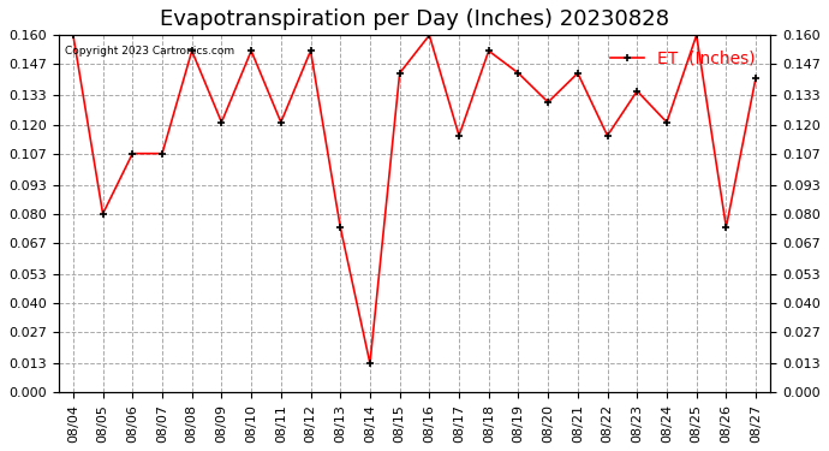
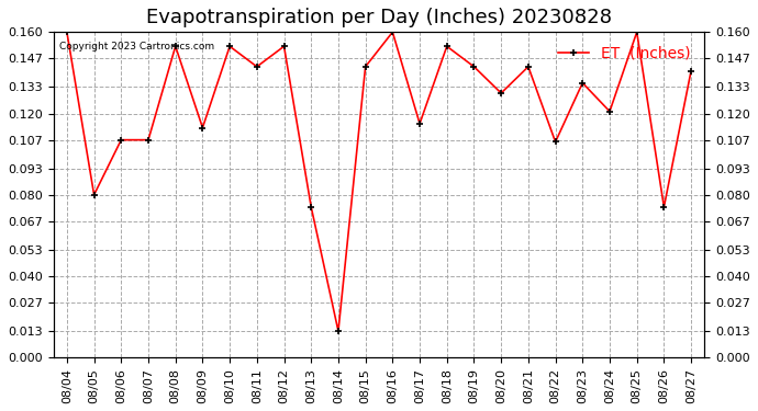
08/09: 0.121 -> 0.113
08/11: 0.121 -> 0.143
08/22: 0.115 -> 0.106
